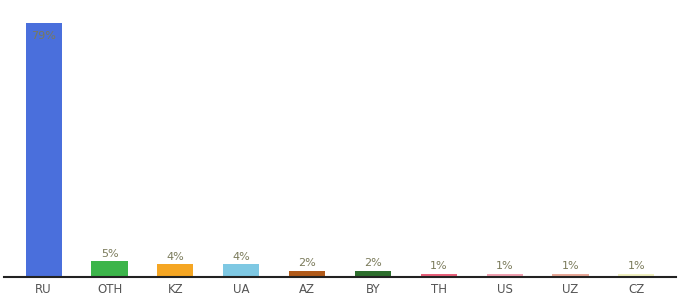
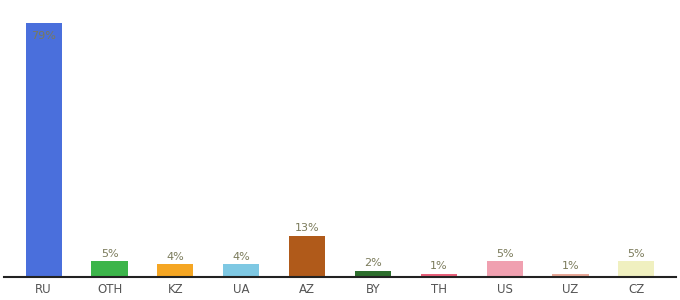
AZ: 2% -> 13%
US: 1% -> 5%
CZ: 1% -> 5%
